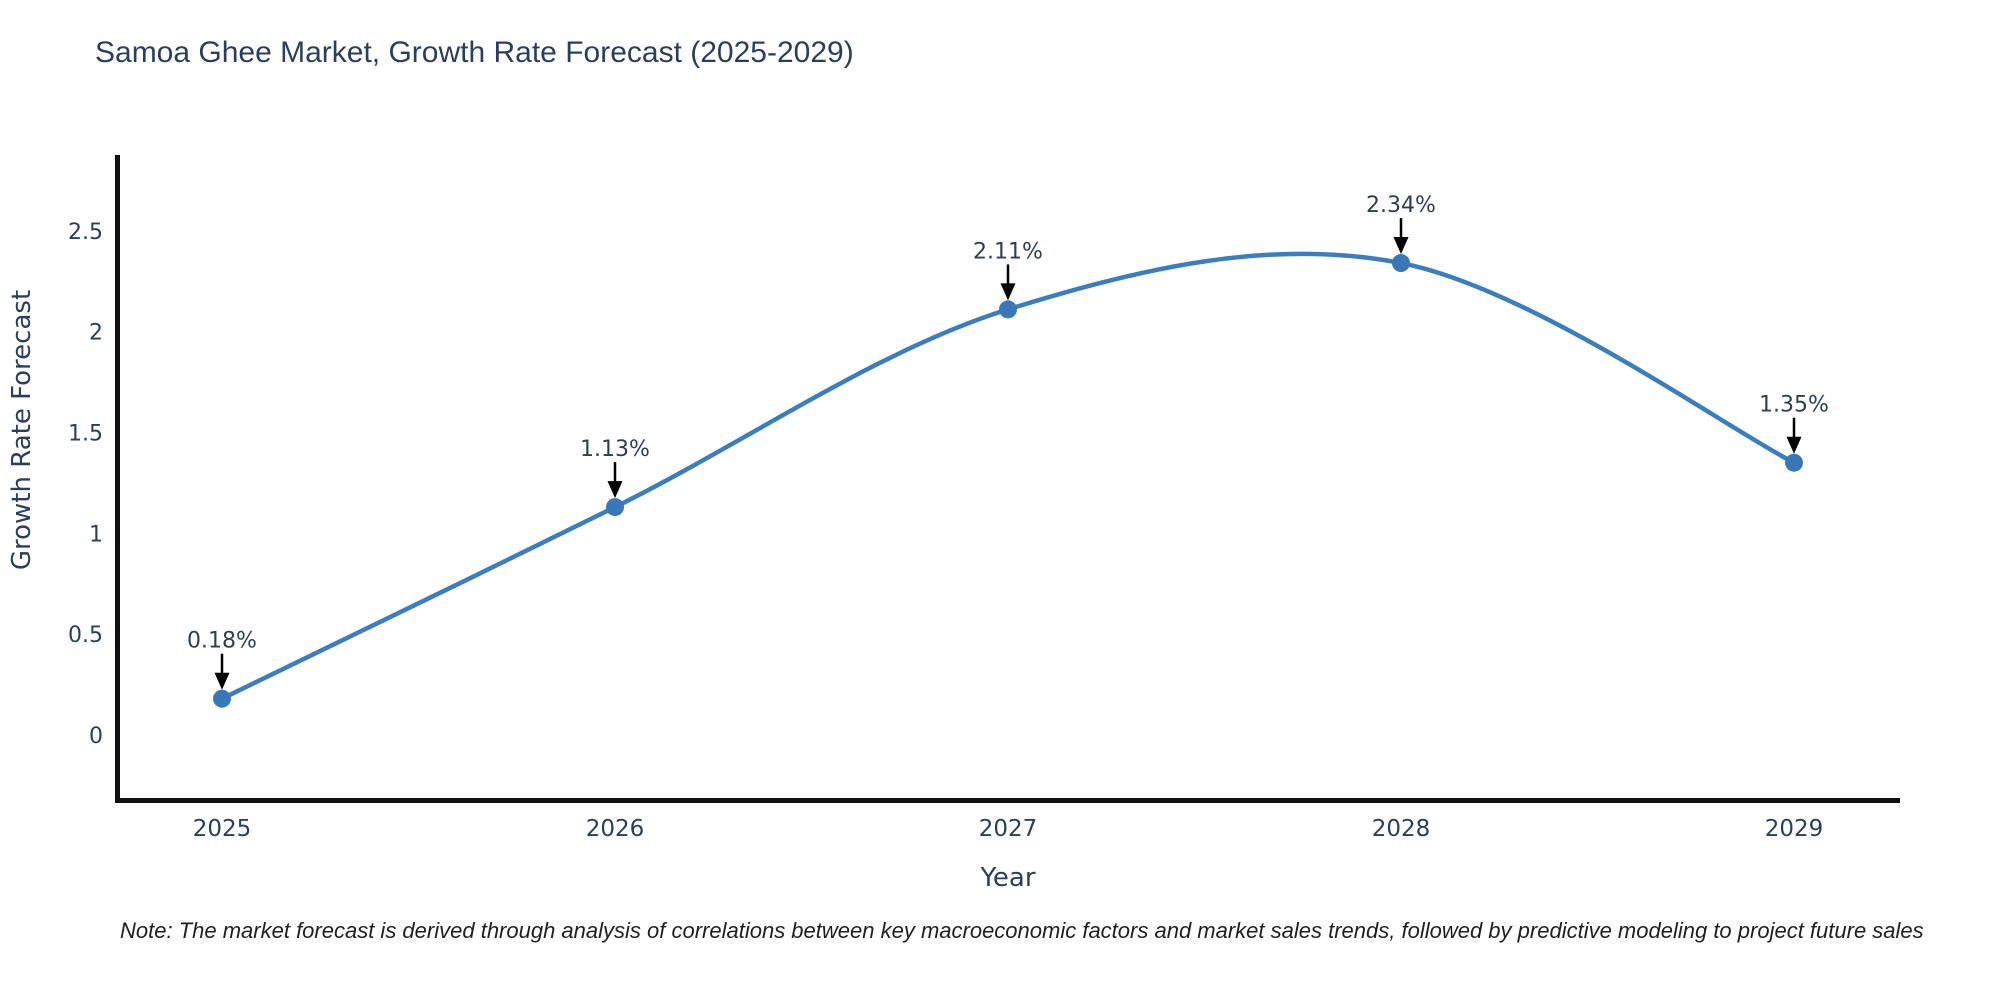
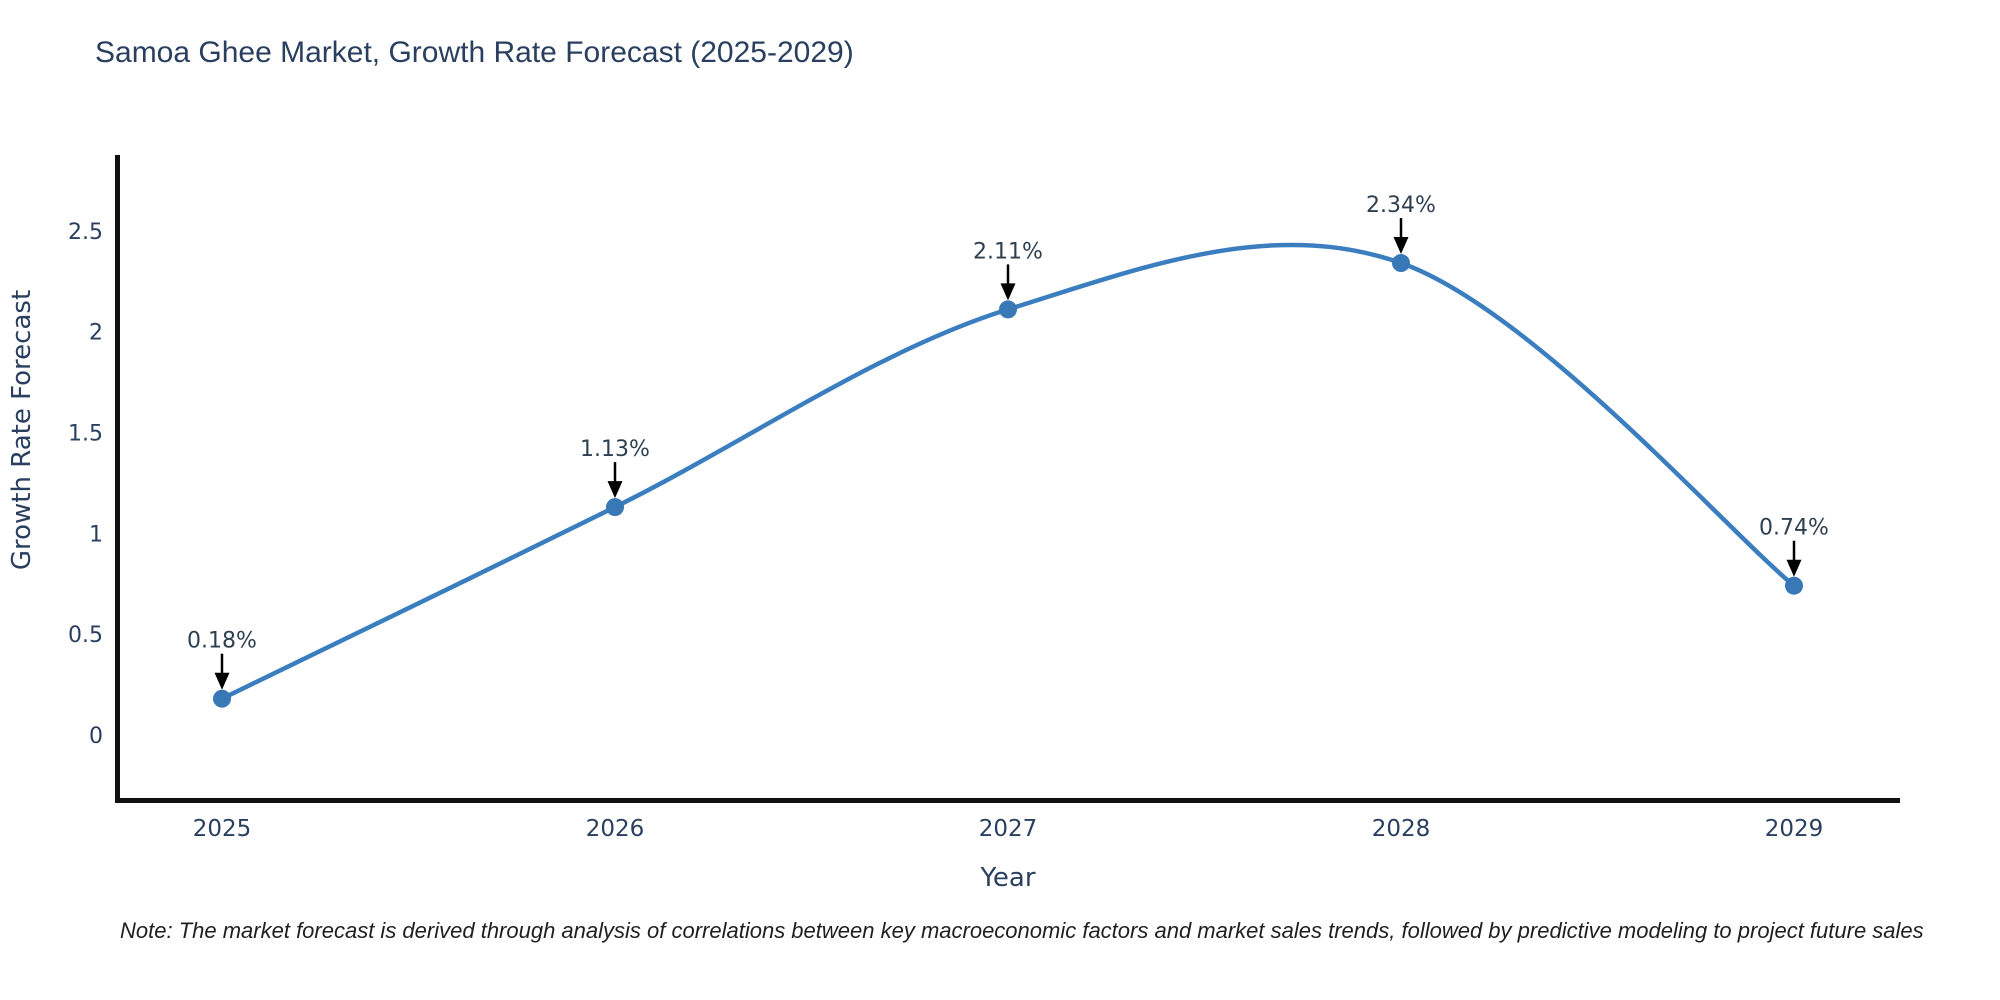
2029: 1.35% -> 0.74%
